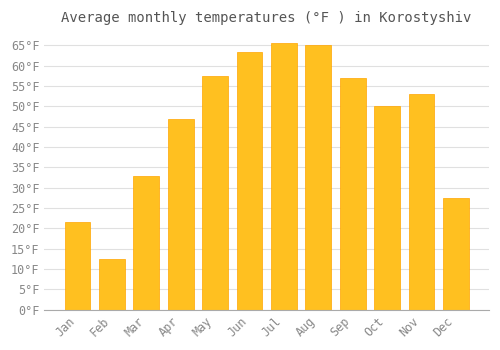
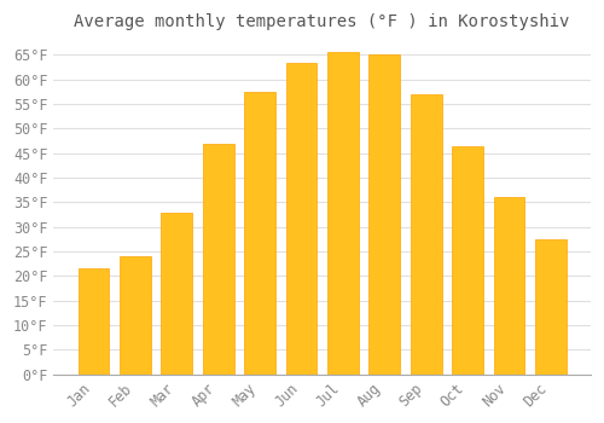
Feb: 12.5°F -> 24.0°F
Oct: 50.0°F -> 46.5°F
Nov: 53.0°F -> 36.0°F
